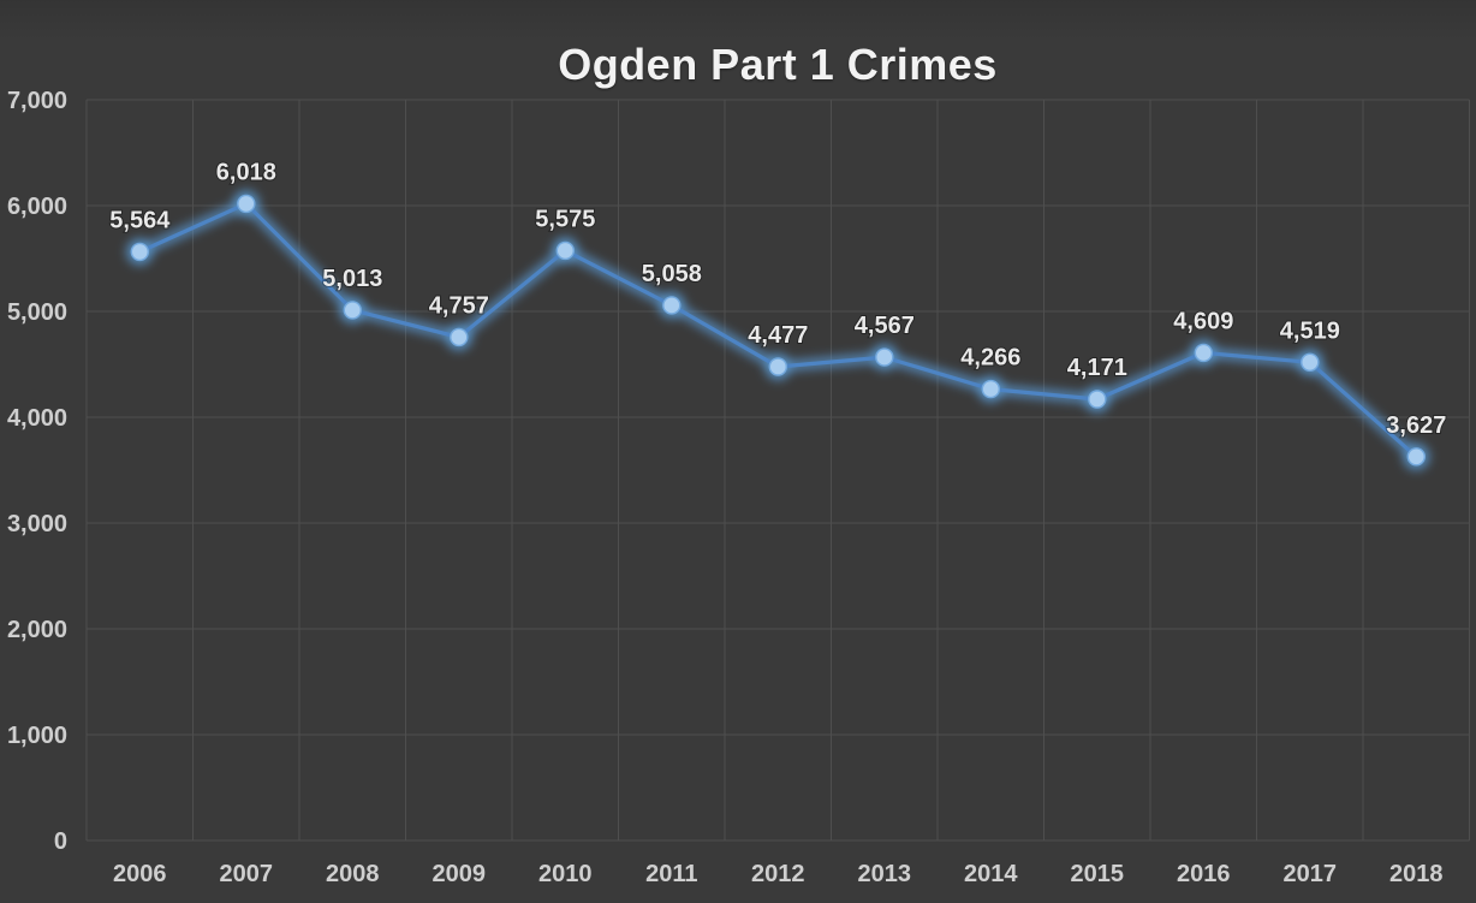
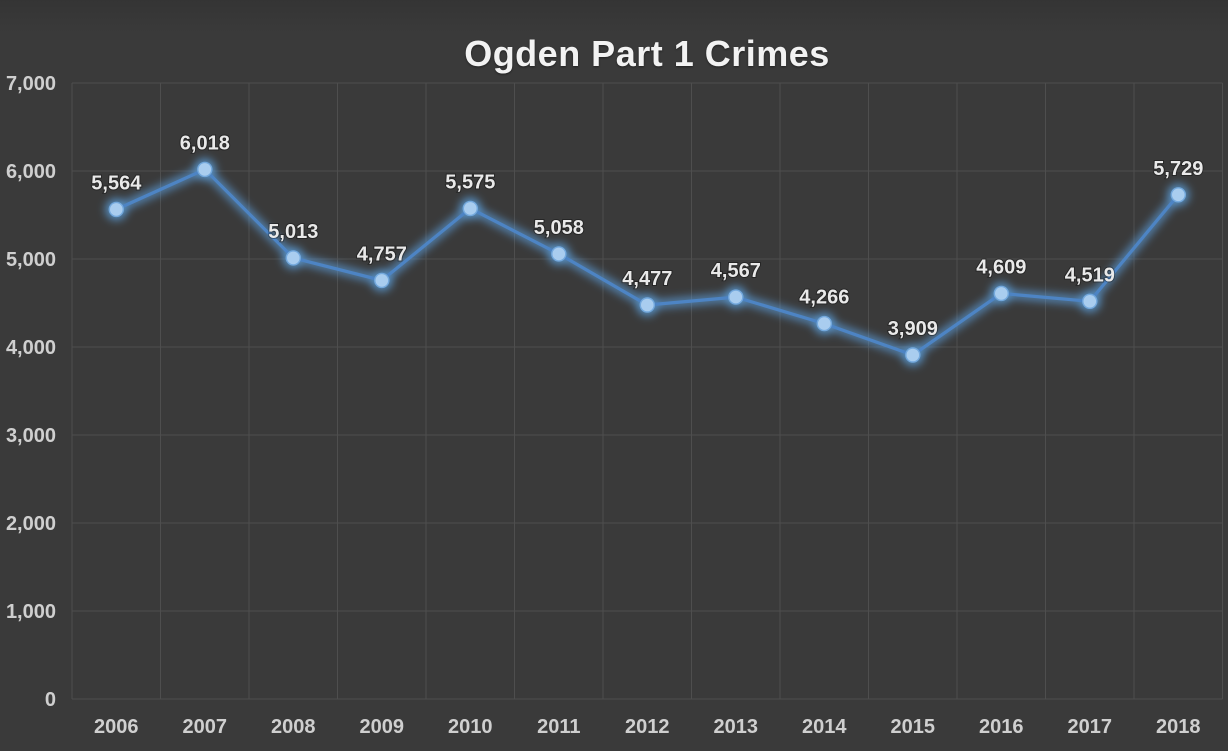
2015: 4,171 -> 3,909
2018: 3,627 -> 5,729
